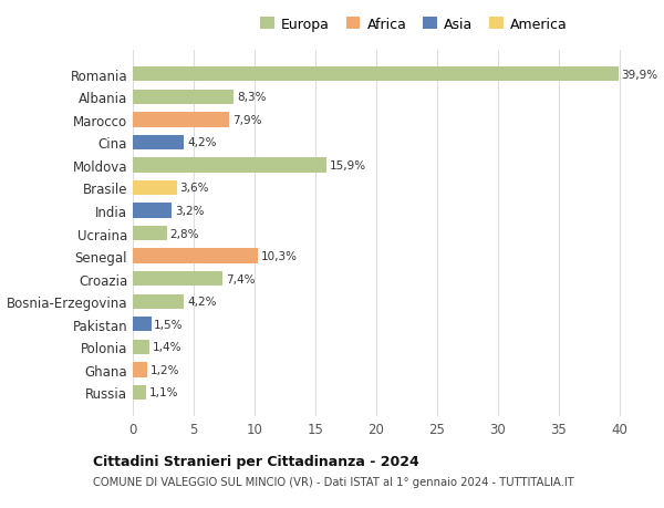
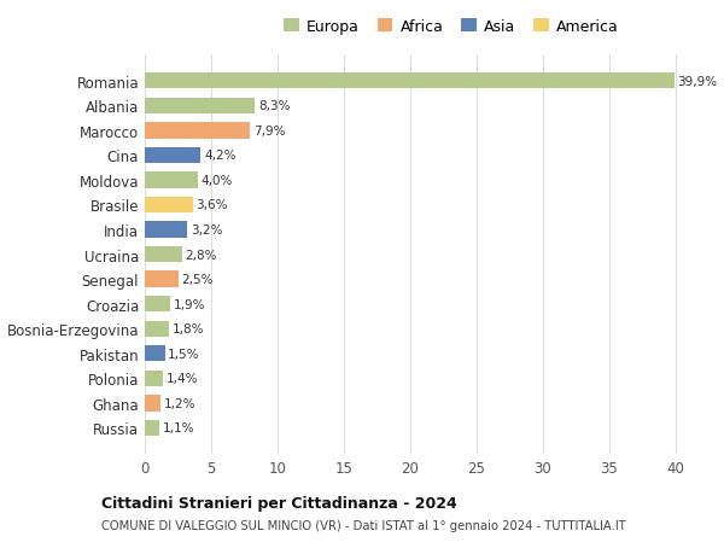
Moldova: 15,9% -> 4,0%
Senegal: 10,3% -> 2,5%
Croazia: 7,4% -> 1,9%
Bosnia-Erzegovina: 4,2% -> 1,8%
